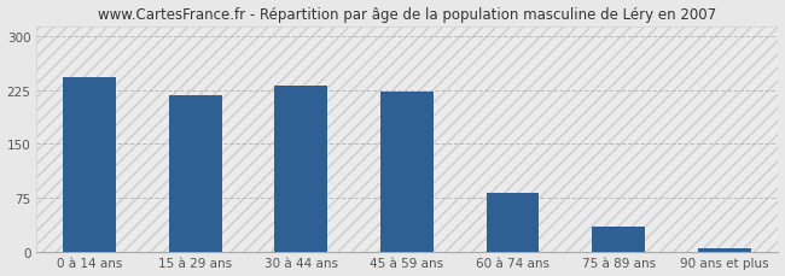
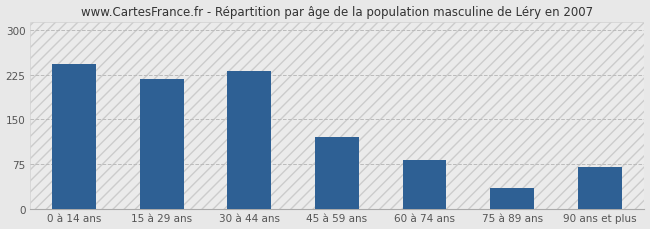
45 à 59 ans: 224 -> 120
90 ans et plus: 5 -> 70
